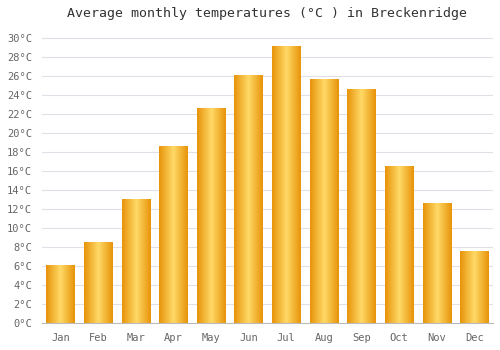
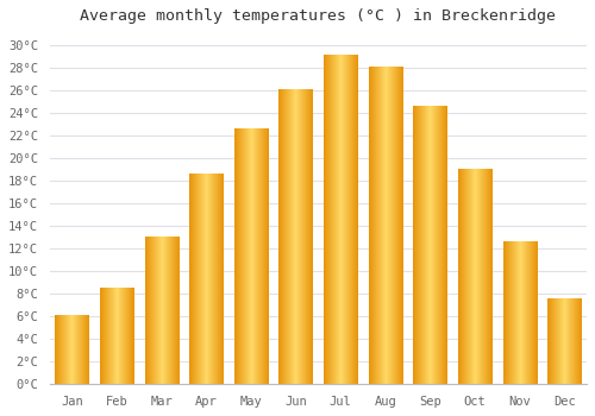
Aug: 25.6°C -> 28.0°C
Oct: 16.4°C -> 19.0°C
